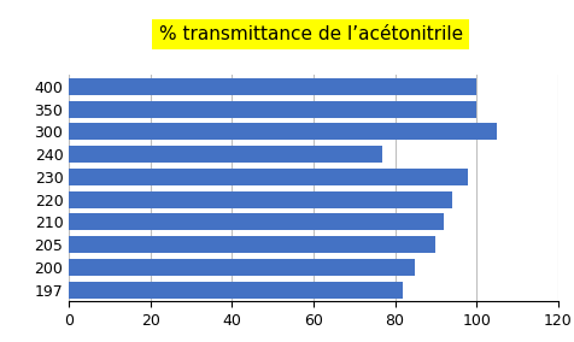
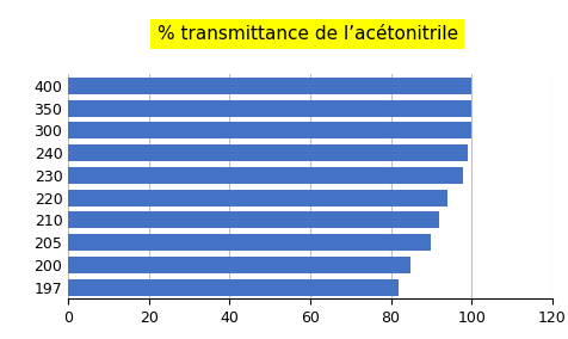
300: 105 -> 100
240: 77 -> 99
